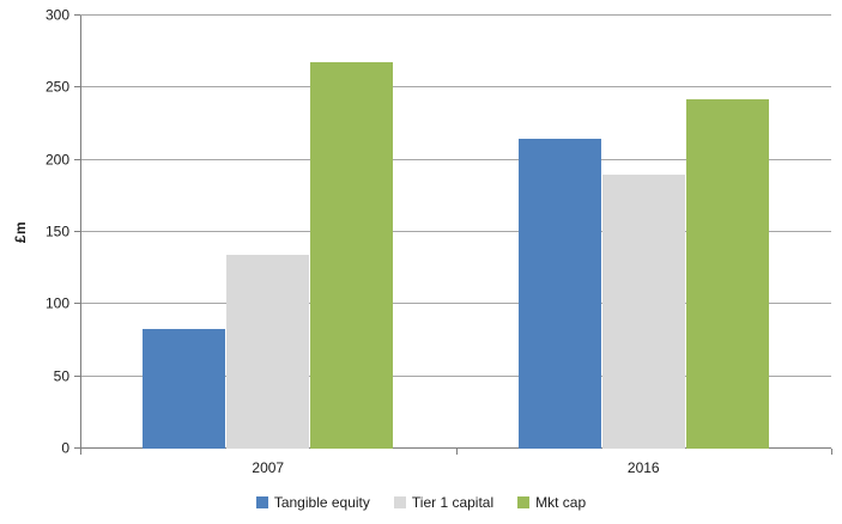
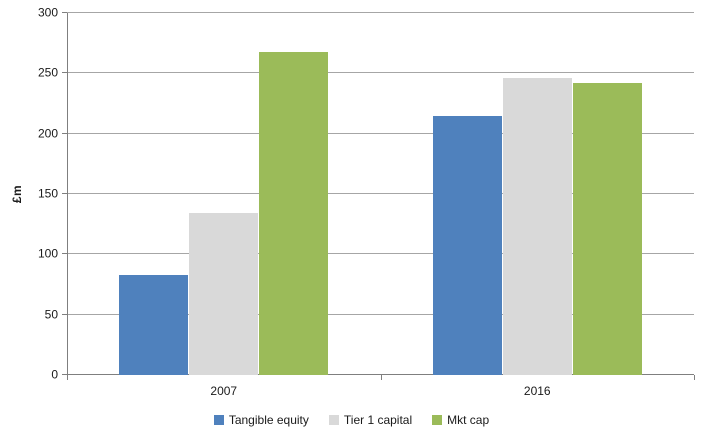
Tier 1 capital/2016: 190 -> 246
